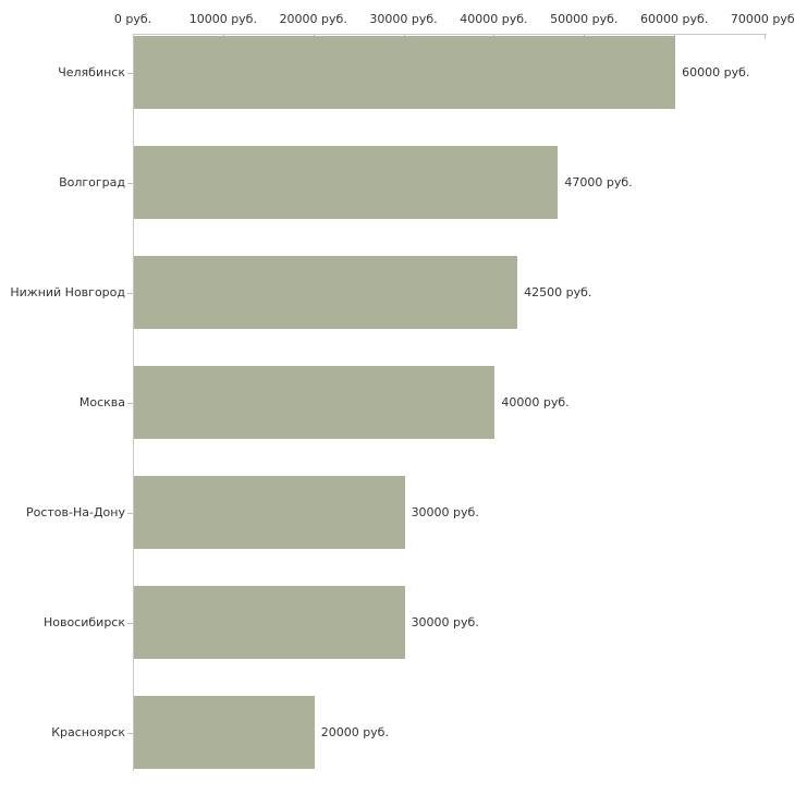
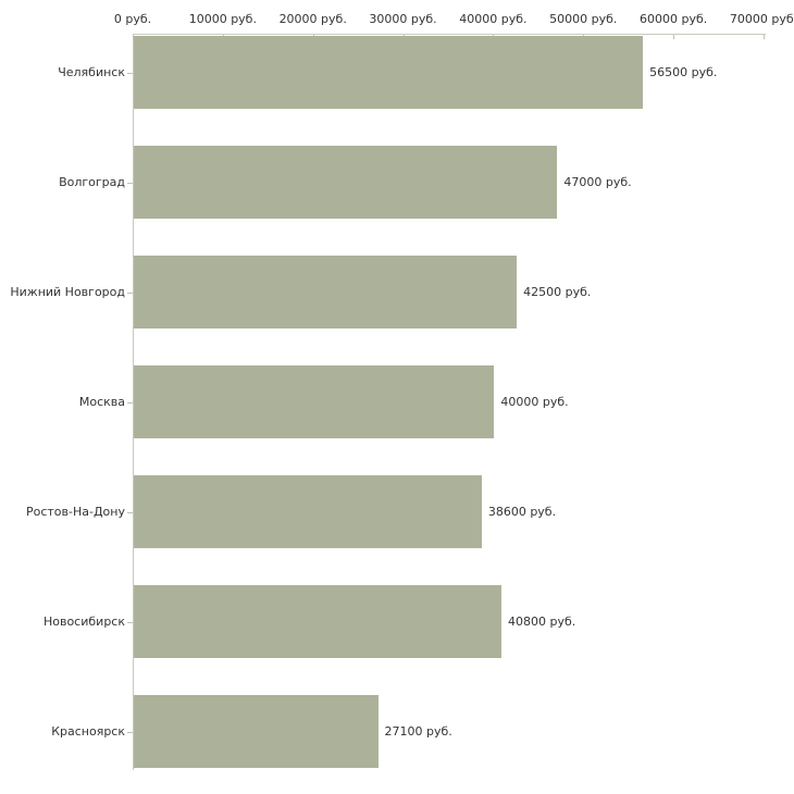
Челябинск: 60000 -> 56500
Ростов-На-Дону: 30000 -> 38600
Новосибирск: 30000 -> 40800
Красноярск: 20000 -> 27100
